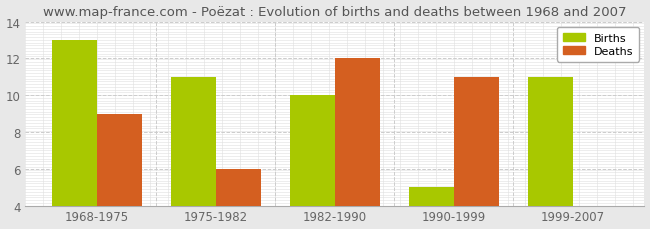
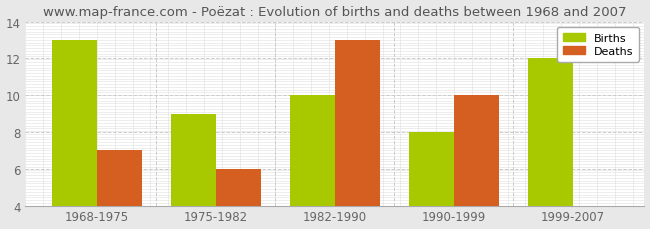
Deaths/1968-1975: 9 -> 7
Births/1975-1982: 11 -> 9
Deaths/1982-1990: 12 -> 13
Births/1990-1999: 5 -> 8
Deaths/1990-1999: 11 -> 10
Births/1999-2007: 11 -> 12
